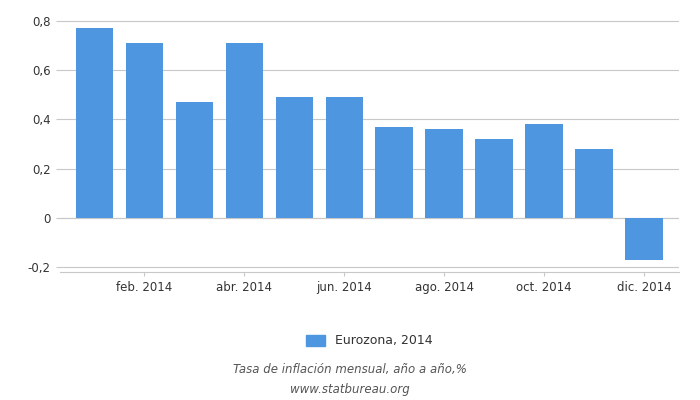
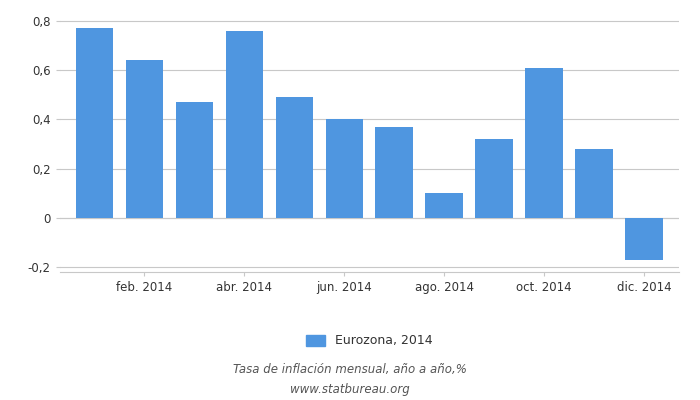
feb. 2014: 0,71 -> 0,64
abr. 2014: 0,71 -> 0,76
jun. 2014: 0,49 -> 0,40
ago. 2014: 0,36 -> 0,10
oct. 2014: 0,38 -> 0,61
